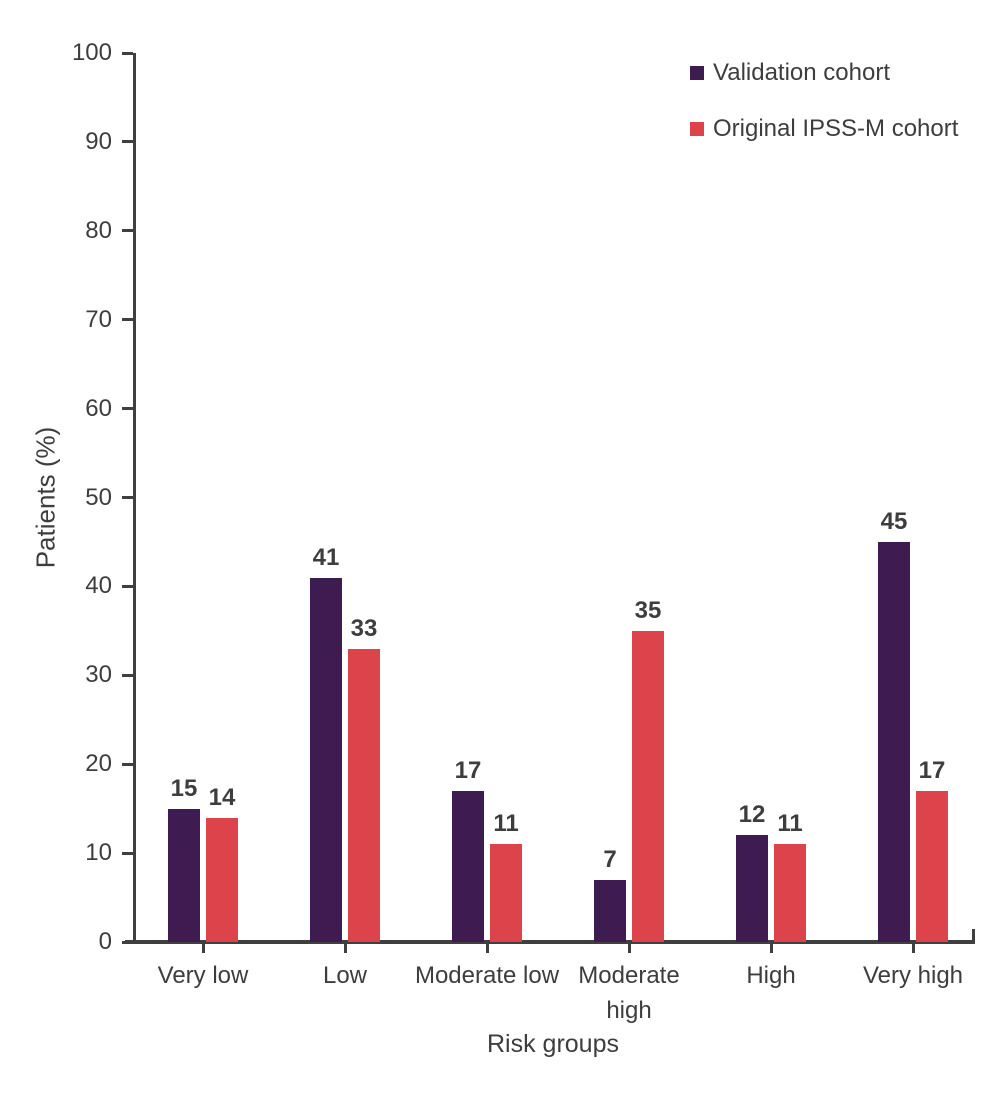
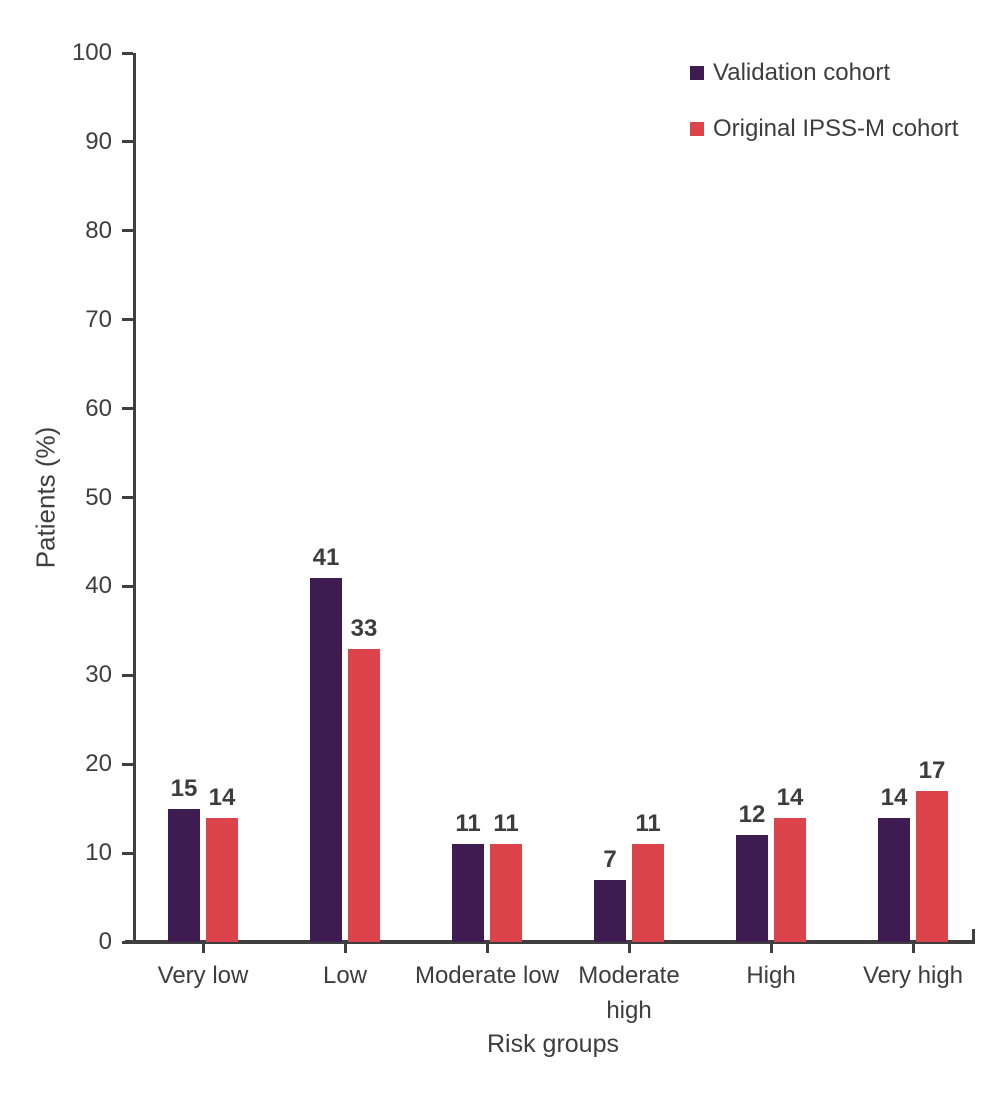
Validation cohort/Moderate low: 17 -> 11
Original IPSS-M cohort/Moderate high: 35 -> 11
Original IPSS-M cohort/High: 11 -> 14
Validation cohort/Very high: 45 -> 14
